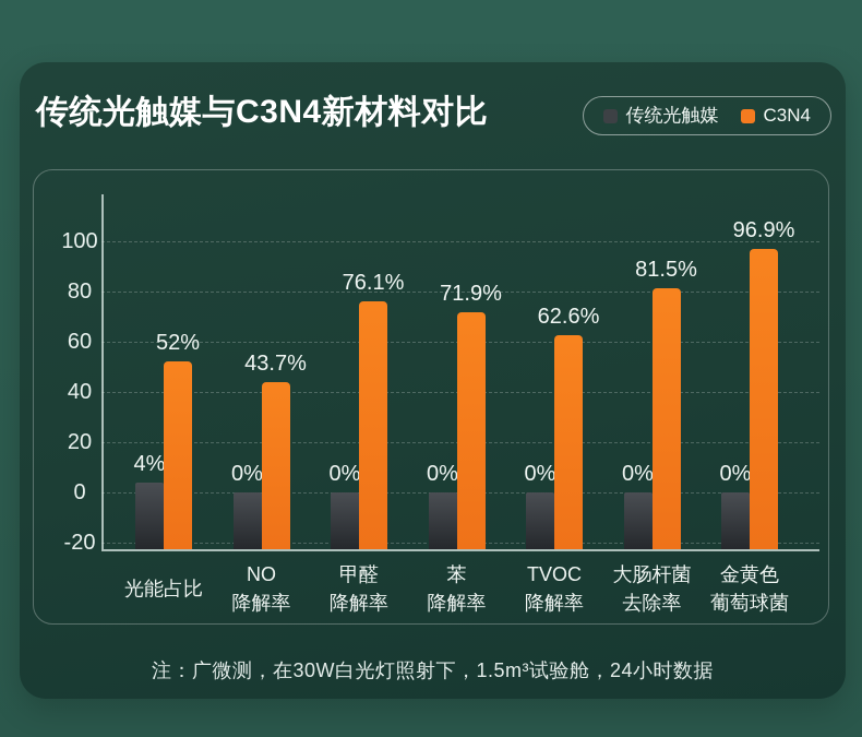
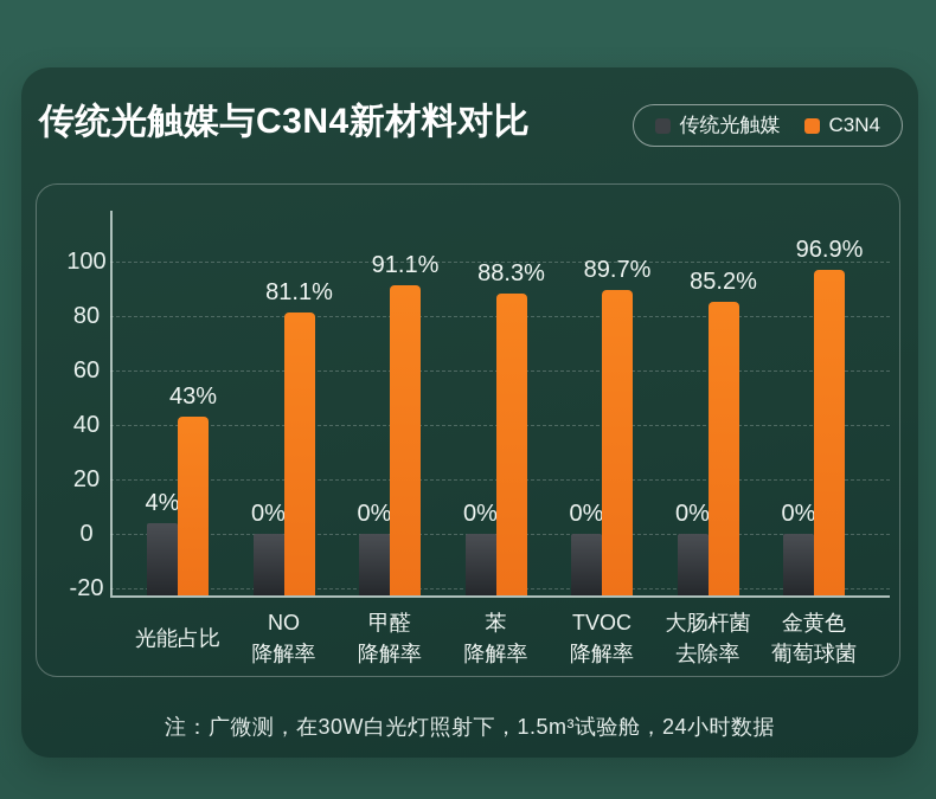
C3N4/光能占比: 52% -> 43%
C3N4/NO降解率: 43.7% -> 81.1%
C3N4/甲醛降解率: 76.1% -> 91.1%
C3N4/苯降解率: 71.9% -> 88.3%
C3N4/TVOC降解率: 62.6% -> 89.7%
C3N4/大肠杆菌去除率: 81.5% -> 85.2%
